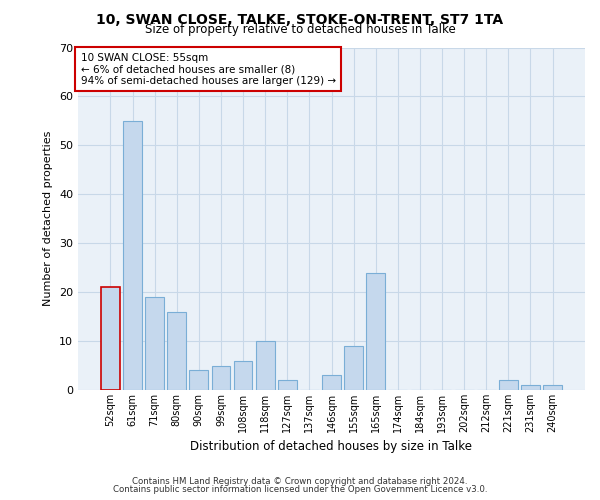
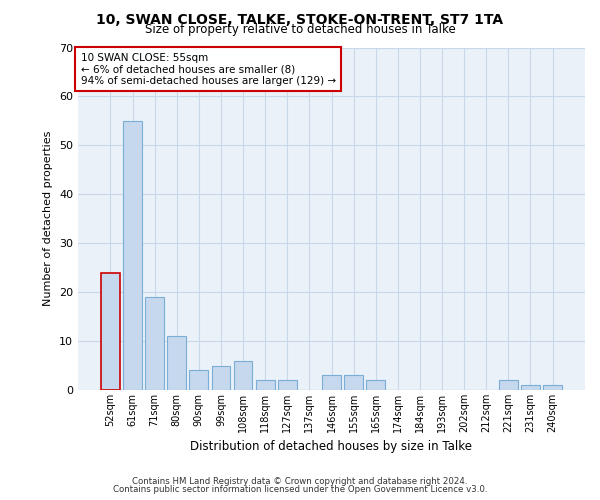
52sqm: 21 -> 24
80sqm: 16 -> 11
118sqm: 10 -> 2
155sqm: 9 -> 3
165sqm: 24 -> 2
